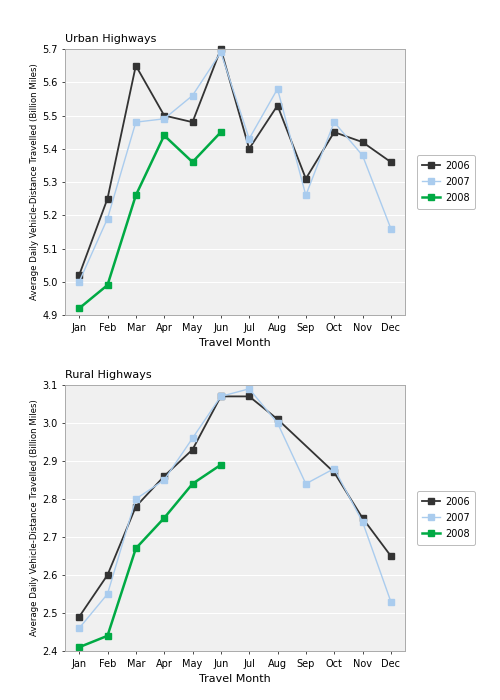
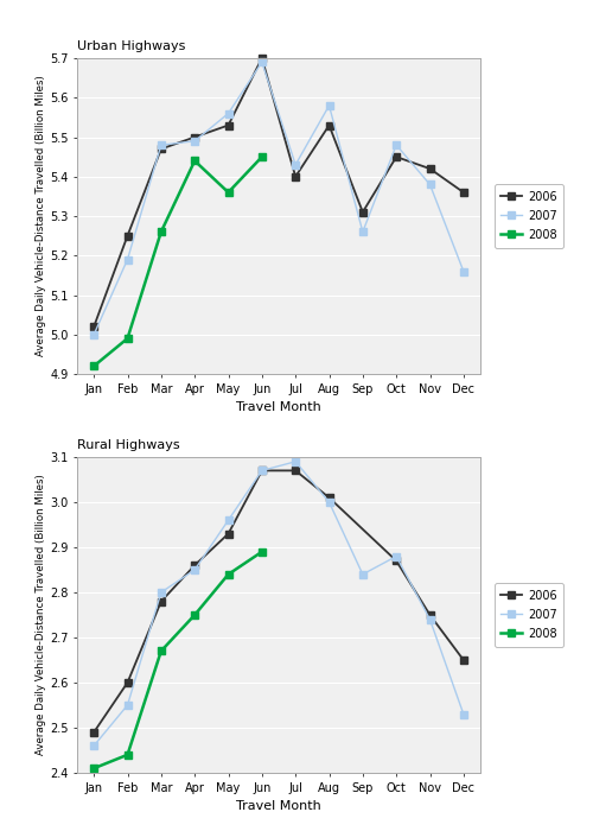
Urban Highways/2006/Mar: 5.65 -> 5.47
Urban Highways/2006/May: 5.48 -> 5.53
